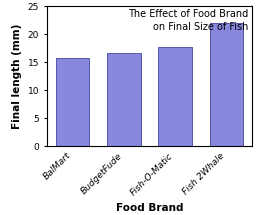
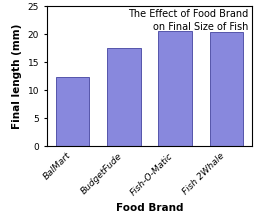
BalMart: 15.7 -> 12.4
BudgetFude: 16.6 -> 17.6
Fish-O-Matic: 17.7 -> 20.6
Fish 2Whale: 22.0 -> 20.4
